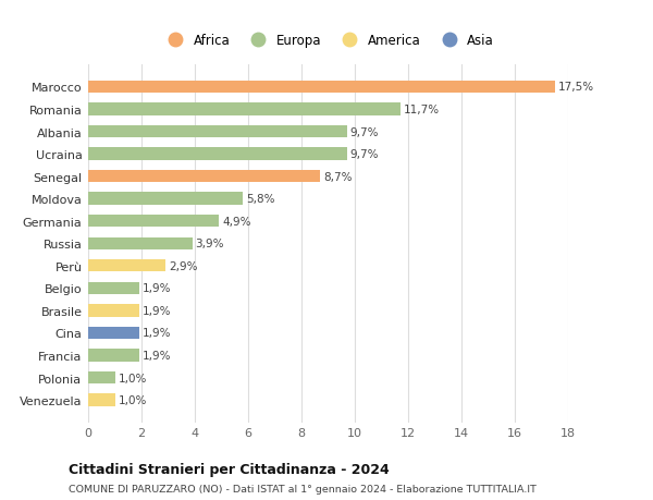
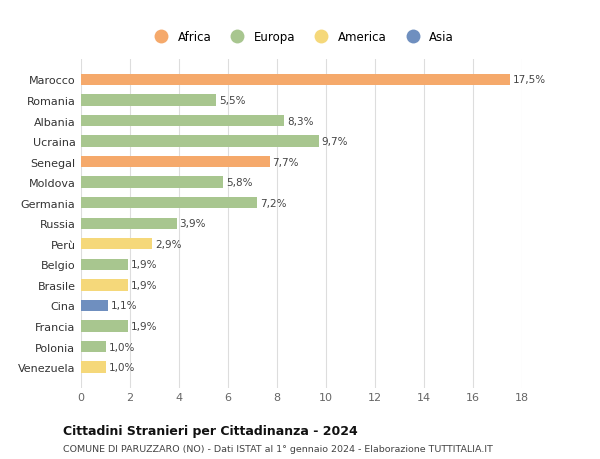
Romania: 11,7% -> 5,5%
Albania: 9,7% -> 8,3%
Senegal: 8,7% -> 7,7%
Germania: 4,9% -> 7,2%
Cina: 1,9% -> 1,1%
